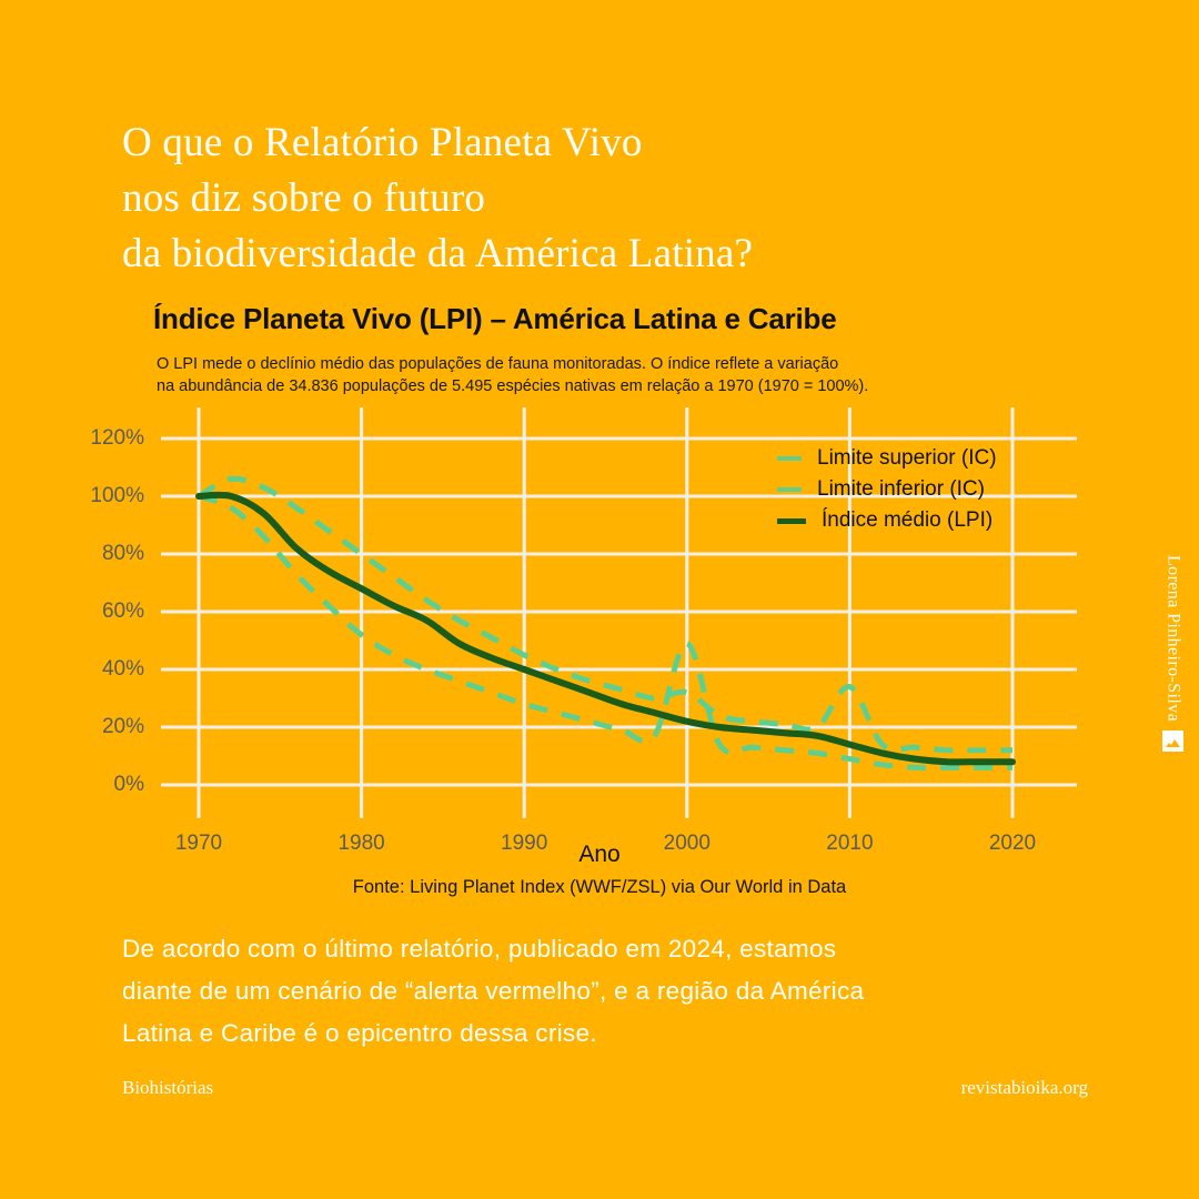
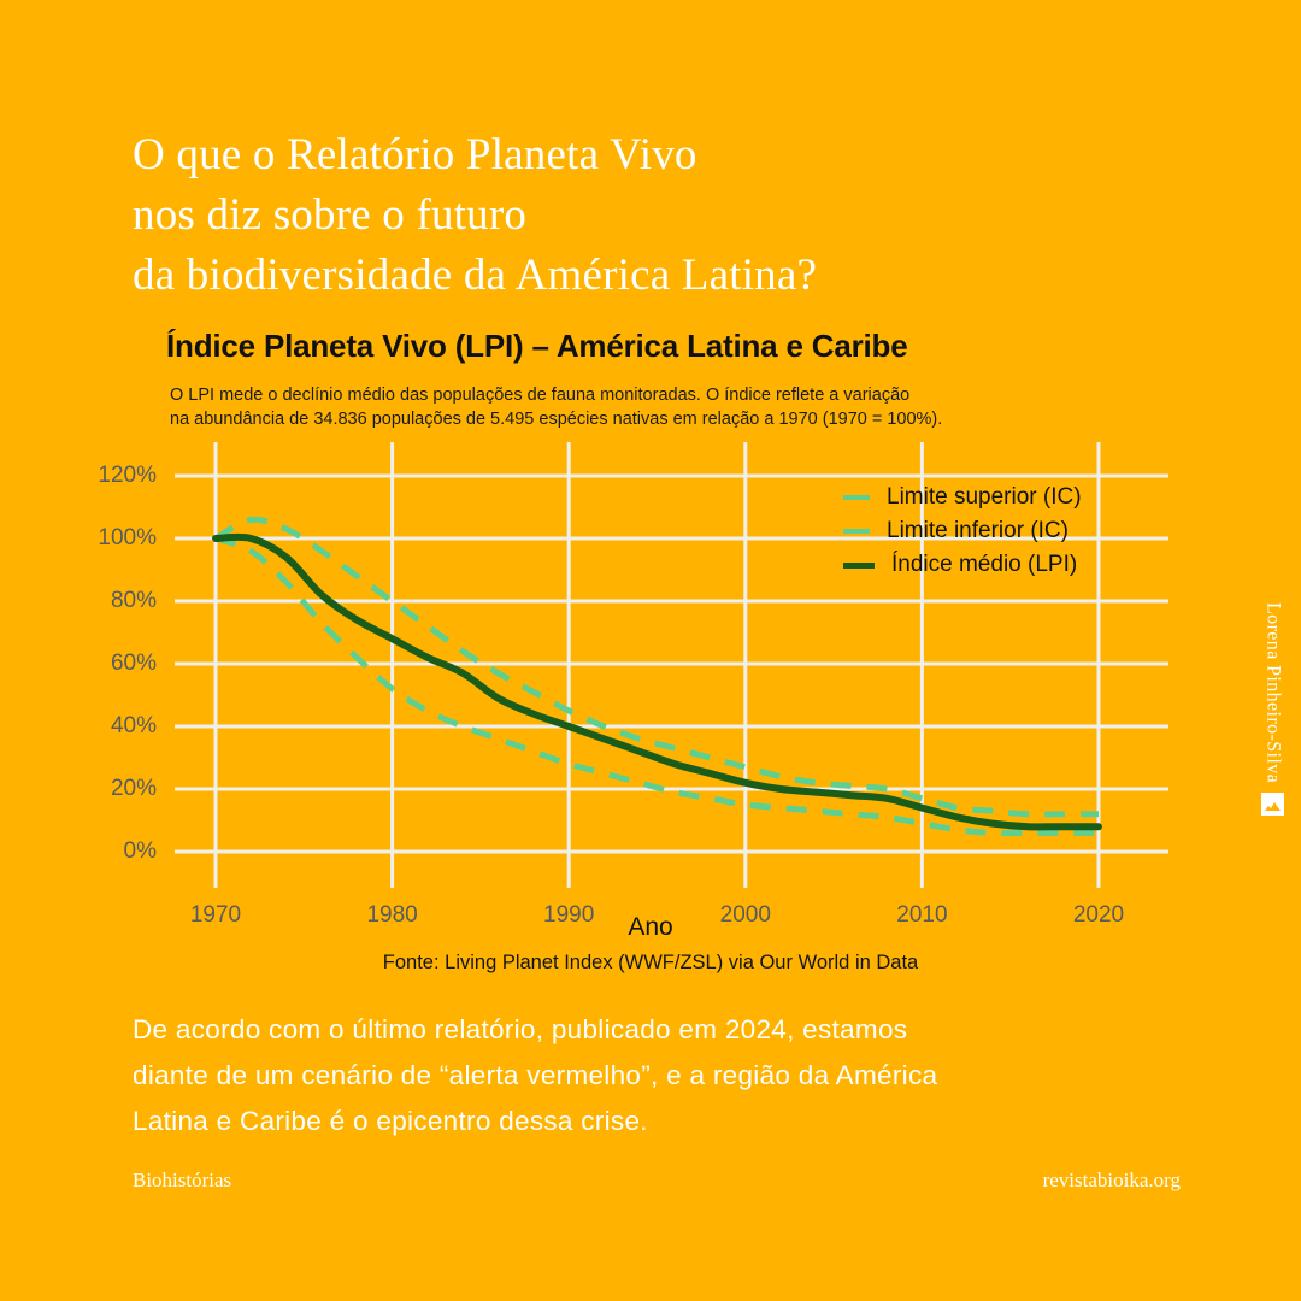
Limite superior (IC)/2000: 32% -> 27%
Limite inferior (IC)/2000: 49% -> 15%
Limite superior (IC)/2010: 34% -> 17%
